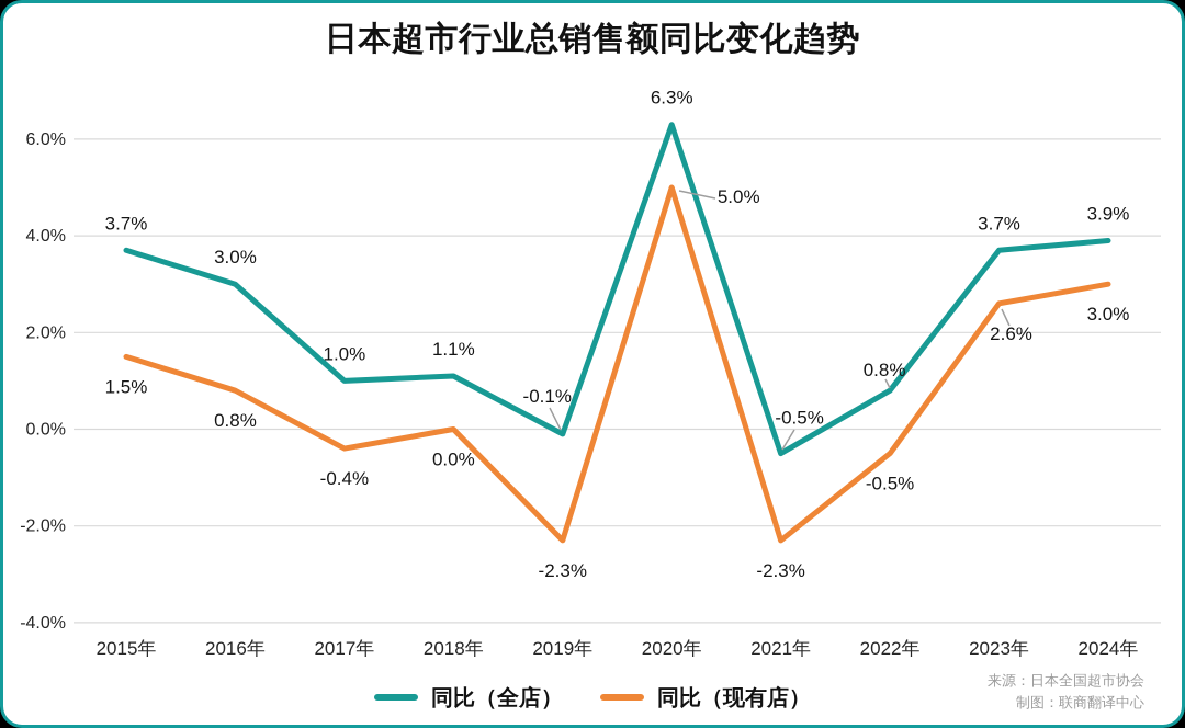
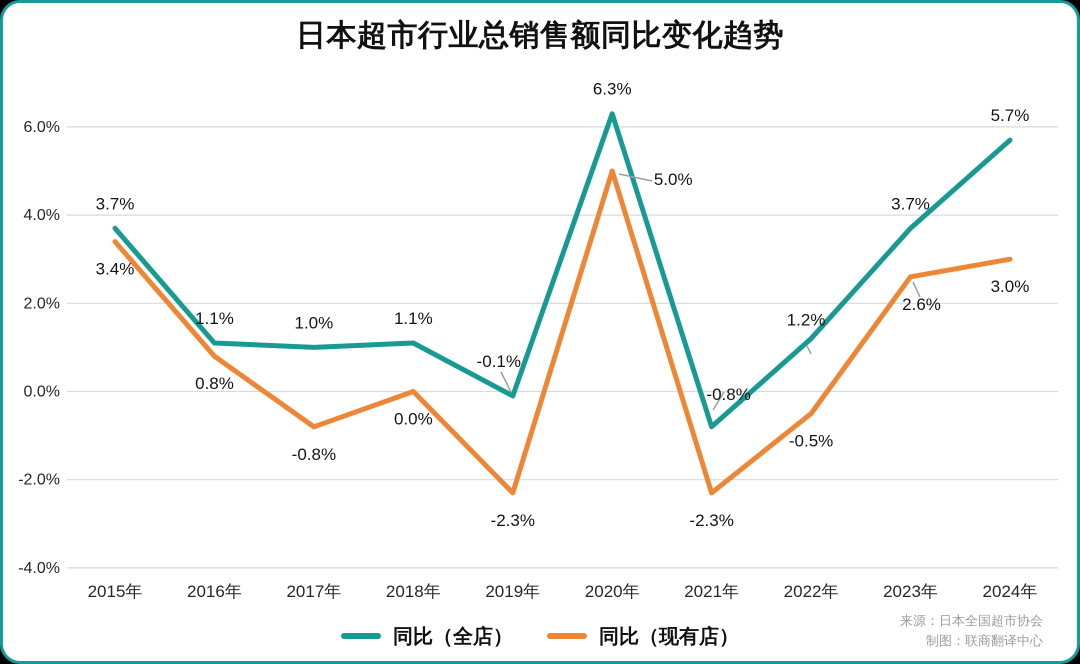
同比（现有店）/2015年: 1.5% -> 3.4%
同比（全店）/2016年: 3.0% -> 1.1%
同比（现有店）/2017年: -0.4% -> -0.8%
同比（全店）/2021年: -0.5% -> -0.8%
同比（全店）/2022年: 0.8% -> 1.2%
同比（全店）/2024年: 3.9% -> 5.7%
